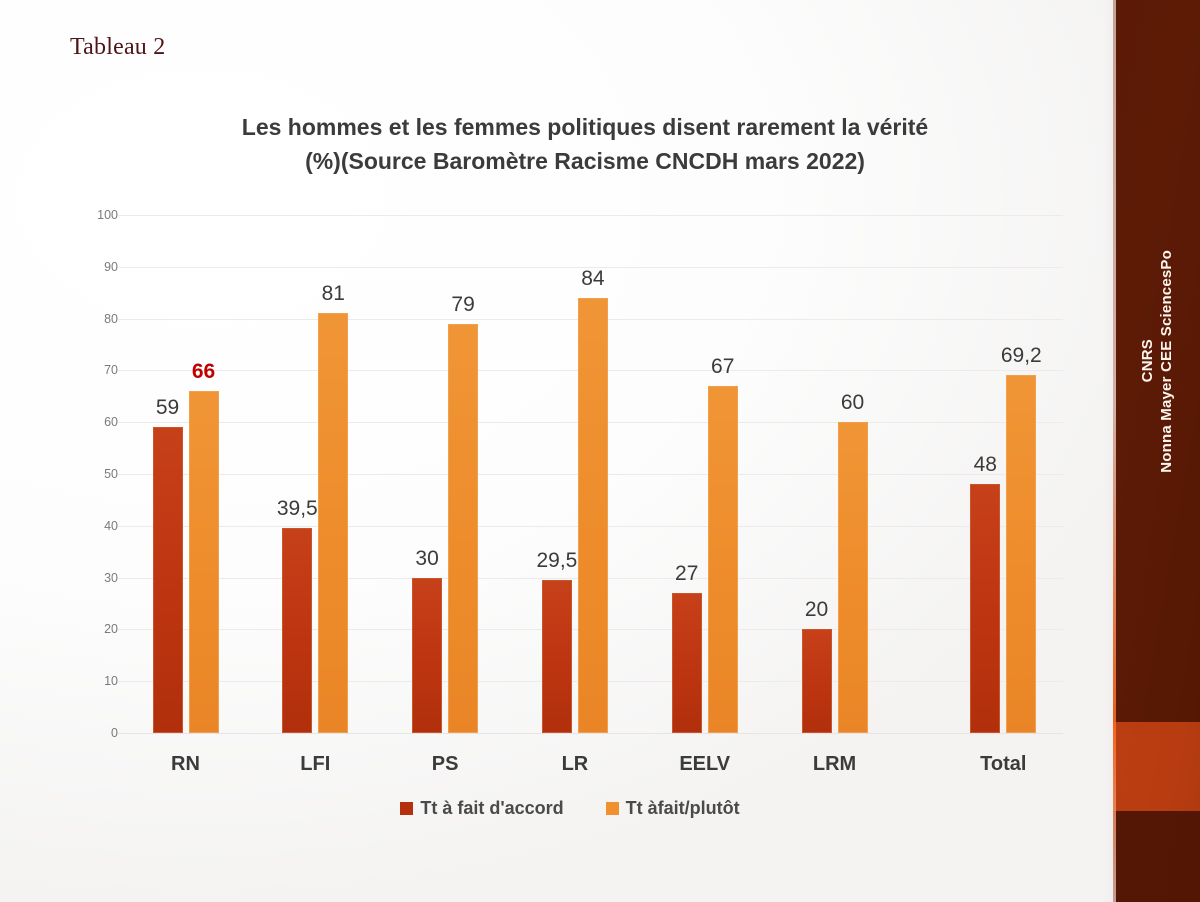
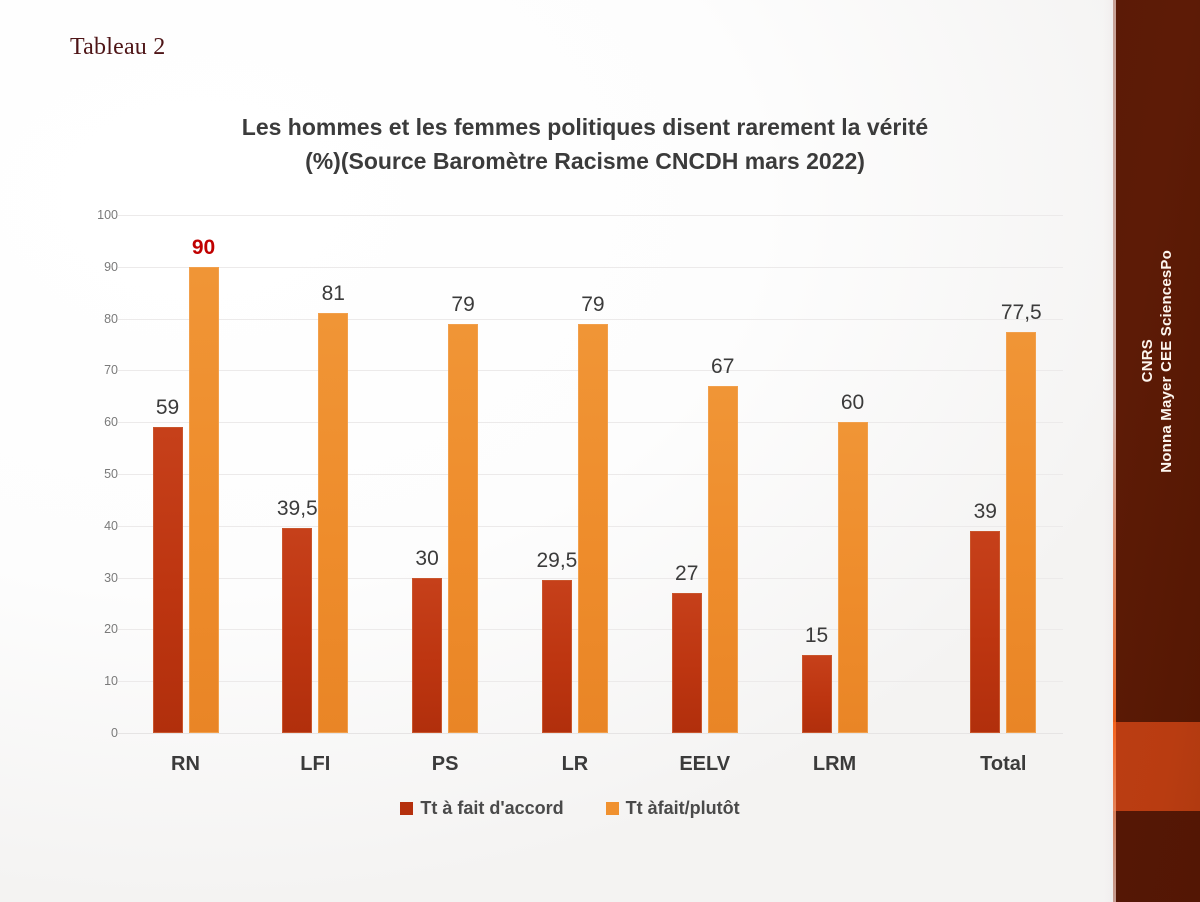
Tt àfait/plutôt/RN: 66 -> 90
Tt àfait/plutôt/LR: 84 -> 79
Tt à fait d'accord/LRM: 20 -> 15
Tt à fait d'accord/Total: 48 -> 39
Tt àfait/plutôt/Total: 69,2 -> 77,5
